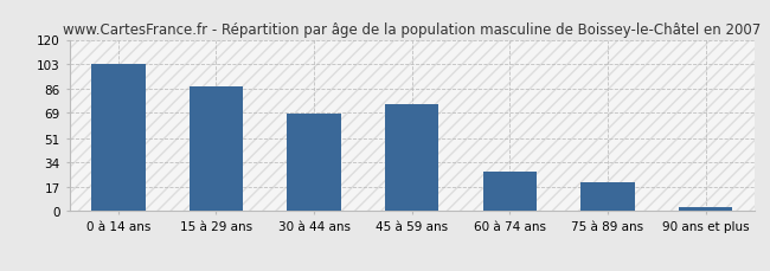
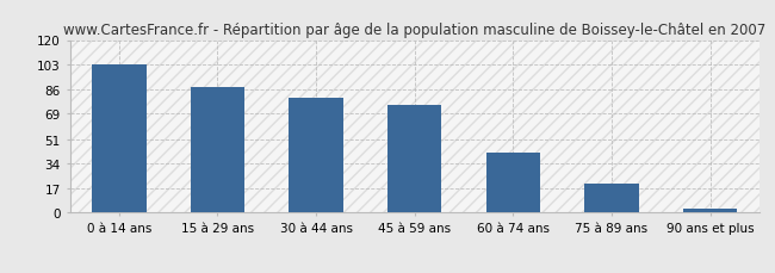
30 à 44 ans: 68 -> 80
60 à 74 ans: 28 -> 42
